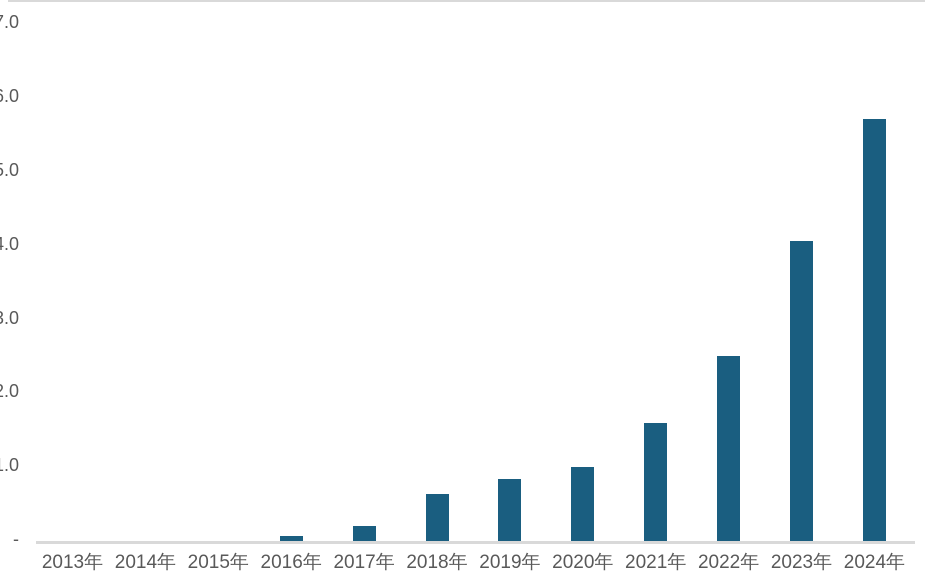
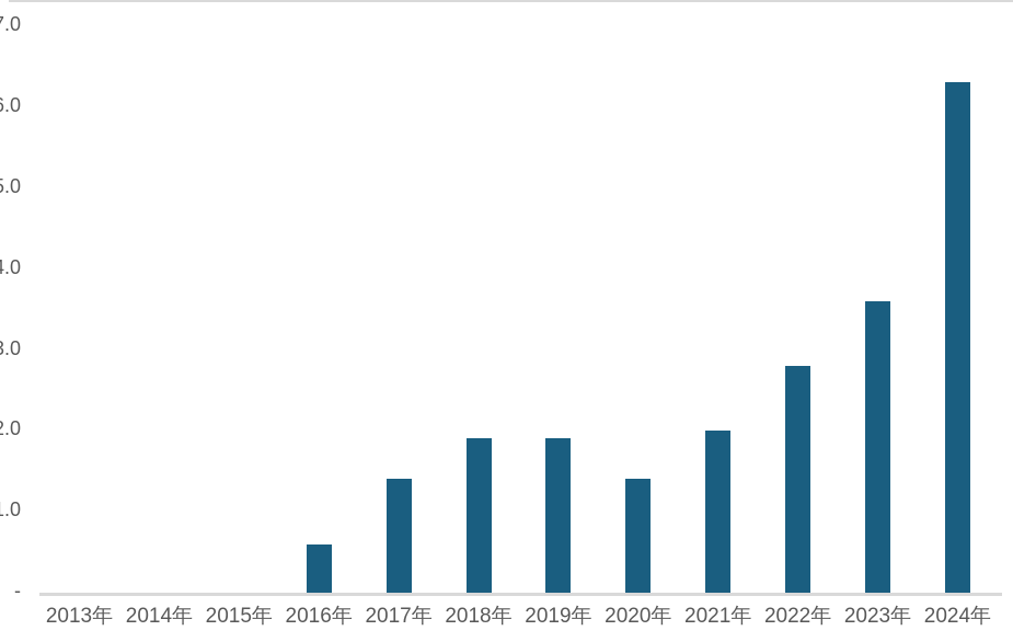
2016年: 0.1 -> 0.6
2017年: 0.2 -> 1.4
2018年: 0.6 -> 1.9
2019年: 0.8 -> 1.9
2020年: 1.0 -> 1.4
2021年: 1.6 -> 2.0
2022年: 2.5 -> 2.8
2023年: 4.0 -> 3.6
2024年: 5.7 -> 6.3
